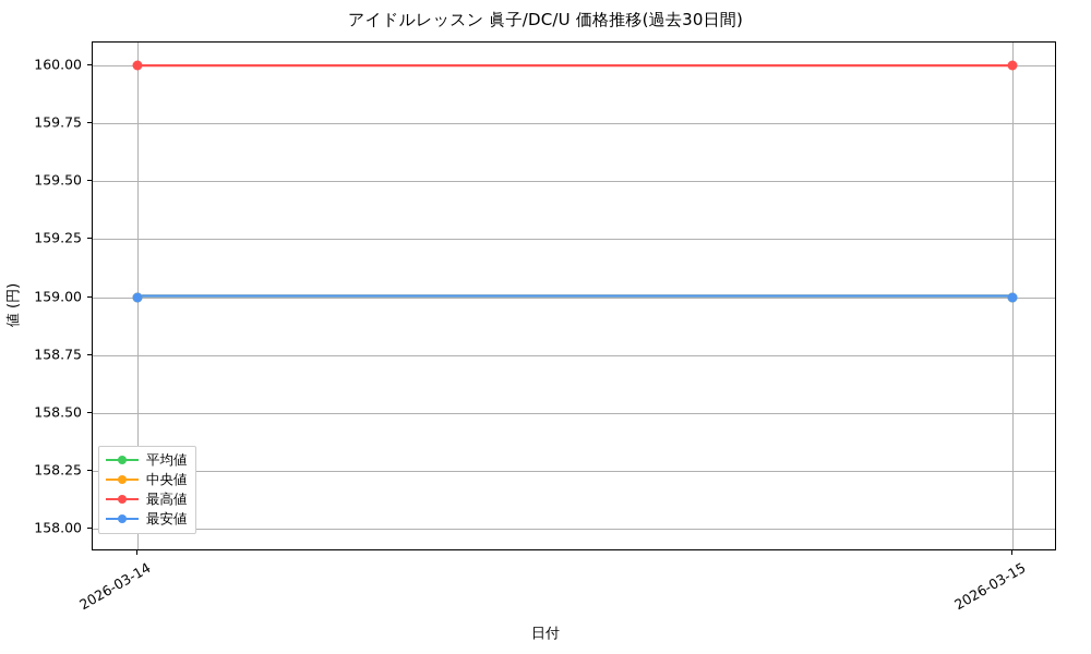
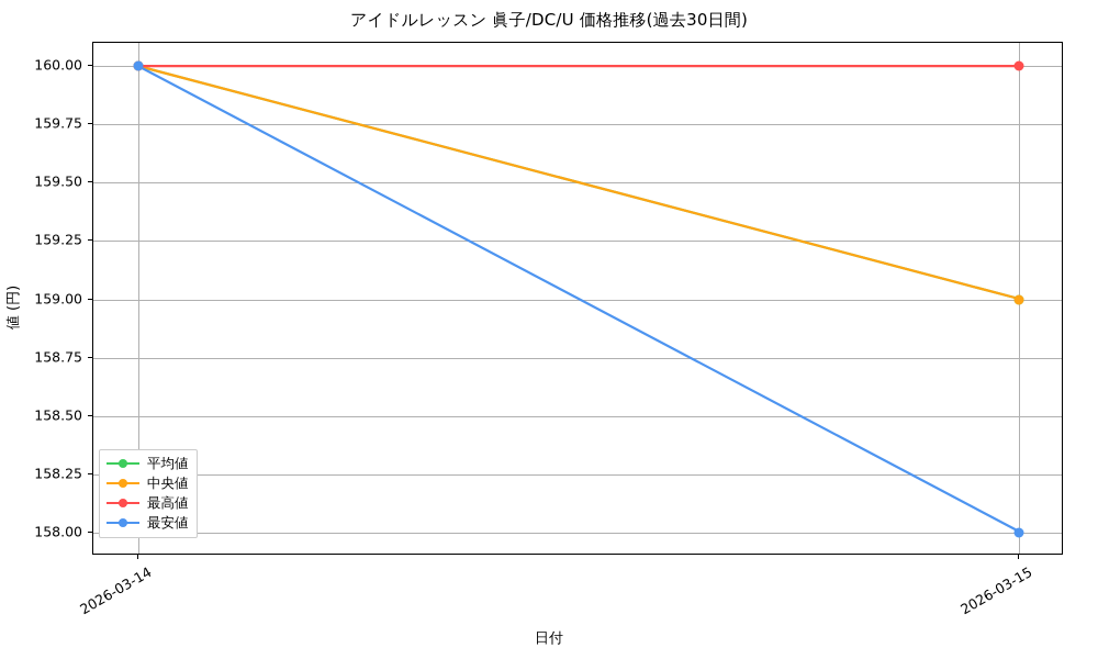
平均値/2026-03-14: 159 -> 160
中央値/2026-03-14: 159 -> 160
最安値/2026-03-14: 159 -> 160
最安値/2026-03-15: 159 -> 158
